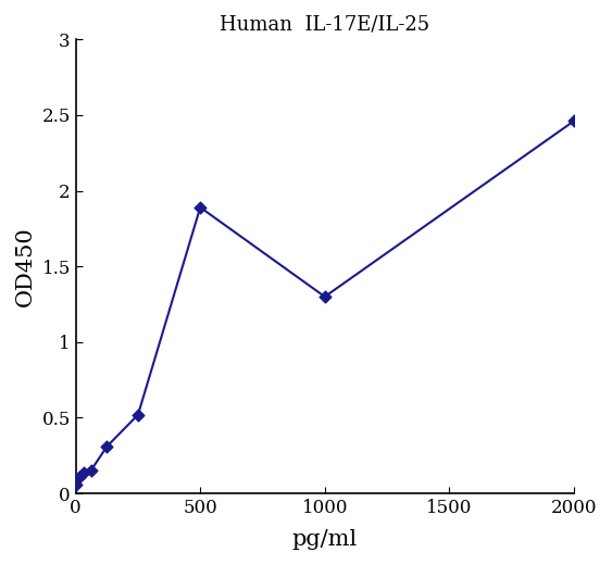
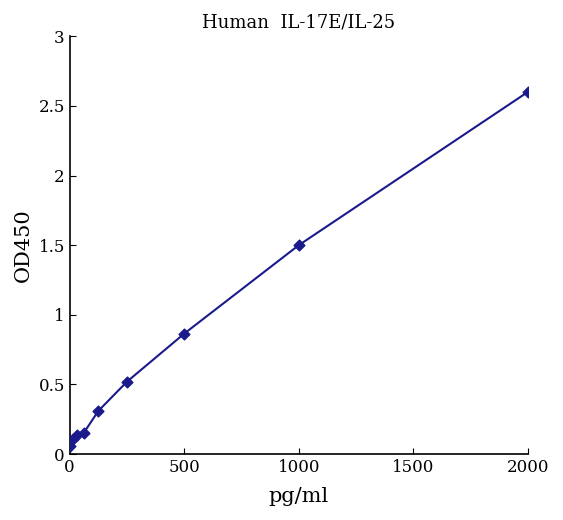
500: 1.89 -> 0.86
1000: 1.30 -> 1.50
2000: 2.46 -> 2.60
